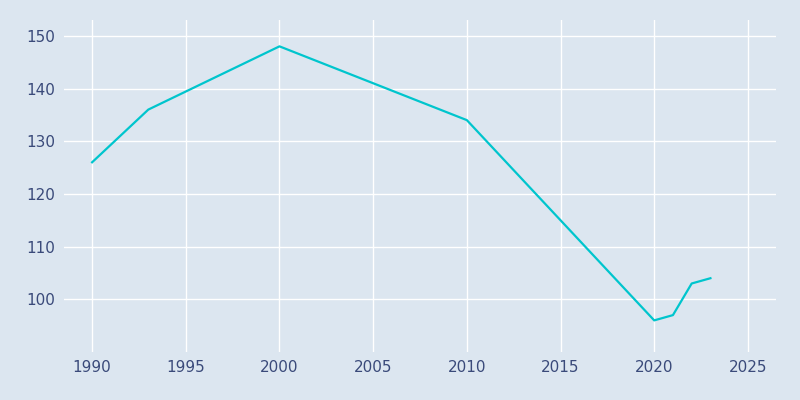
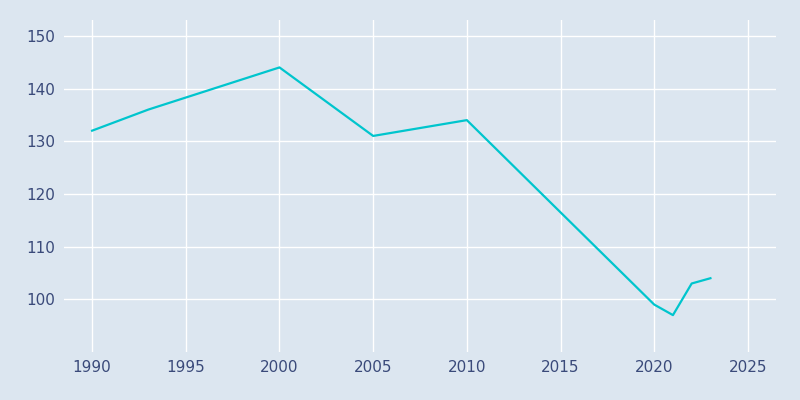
1990: 126 -> 132
2000: 148 -> 144
2005: 141 -> 131
2020: 96 -> 99
